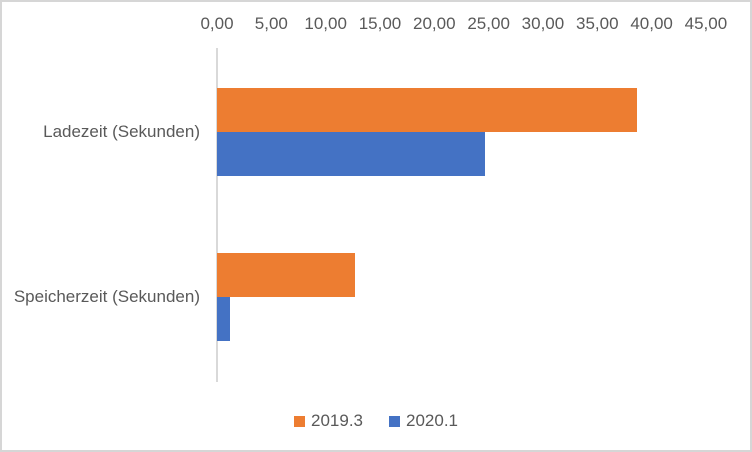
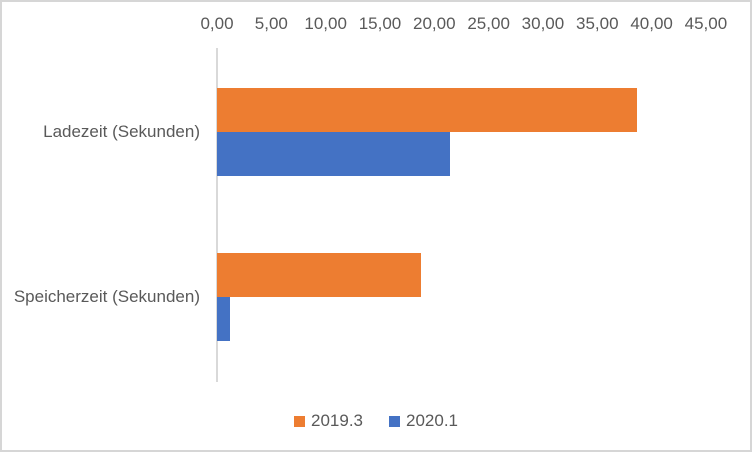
2020.1/Ladezeit (Sekunden): 24,7 -> 21,4
2019.3/Speicherzeit (Sekunden): 12,7 -> 18,8
